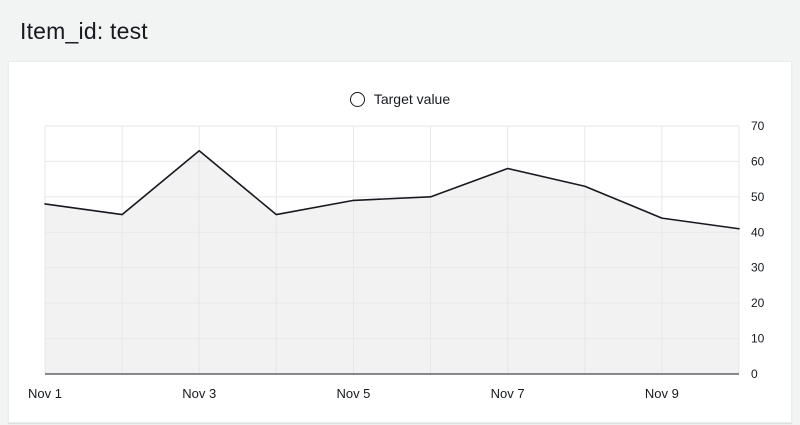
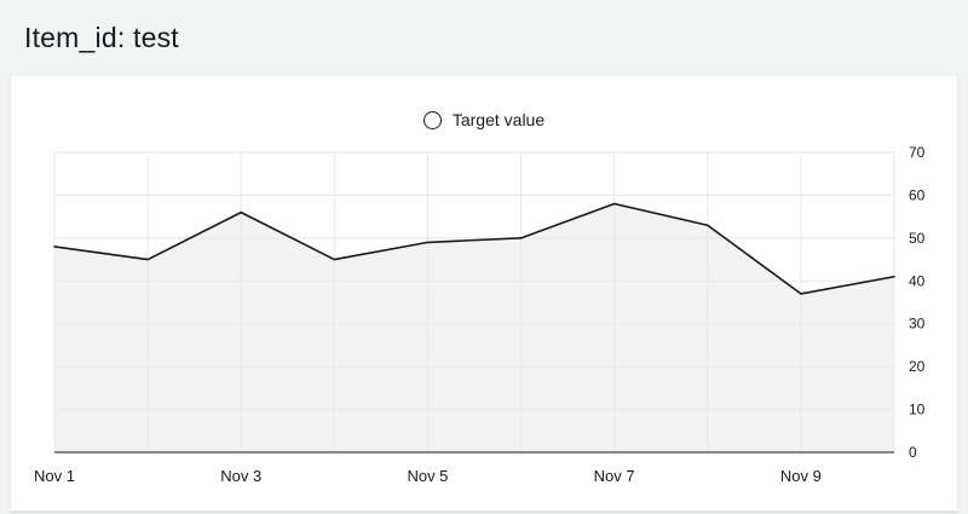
Nov 3: 63 -> 56
Nov 9: 44 -> 37
